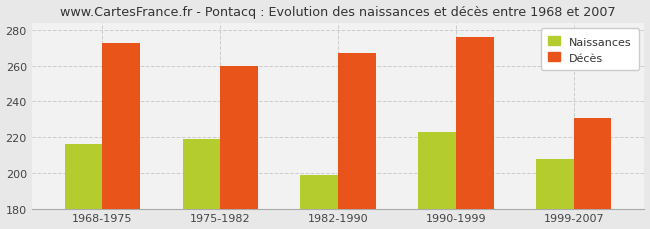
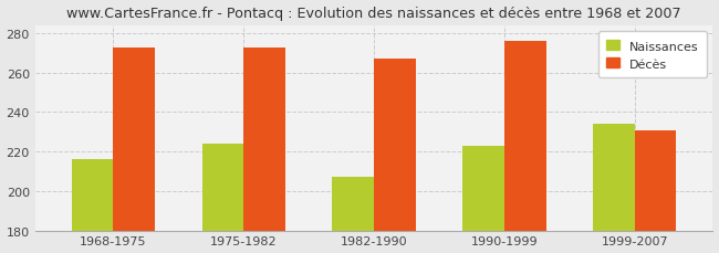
Naissances/1975-1982: 219 -> 224
Décès/1975-1982: 260 -> 273
Naissances/1982-1990: 199 -> 207
Naissances/1999-2007: 208 -> 234
